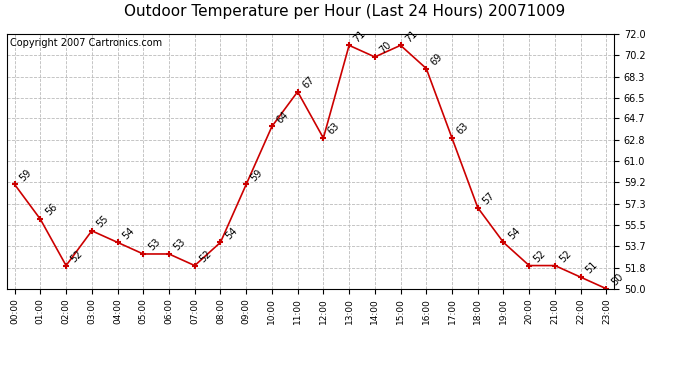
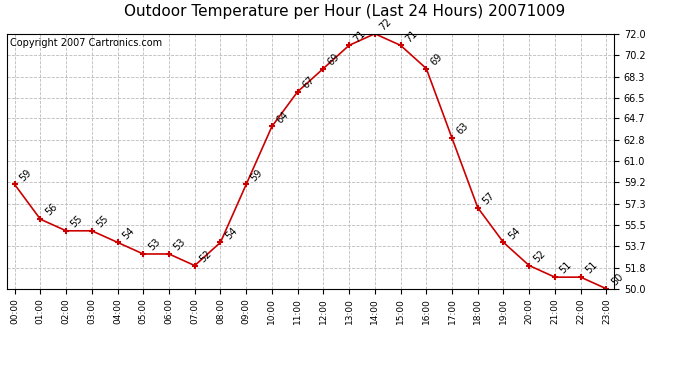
02:00: 52 -> 55
12:00: 63 -> 69
14:00: 70 -> 72
21:00: 52 -> 51
